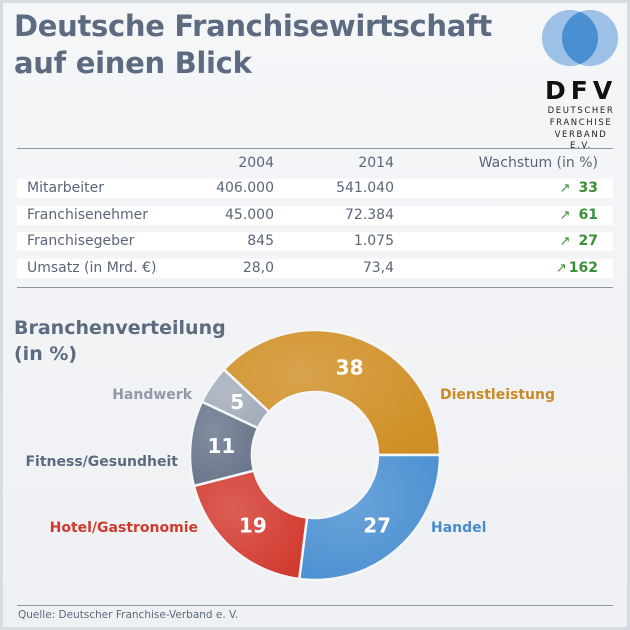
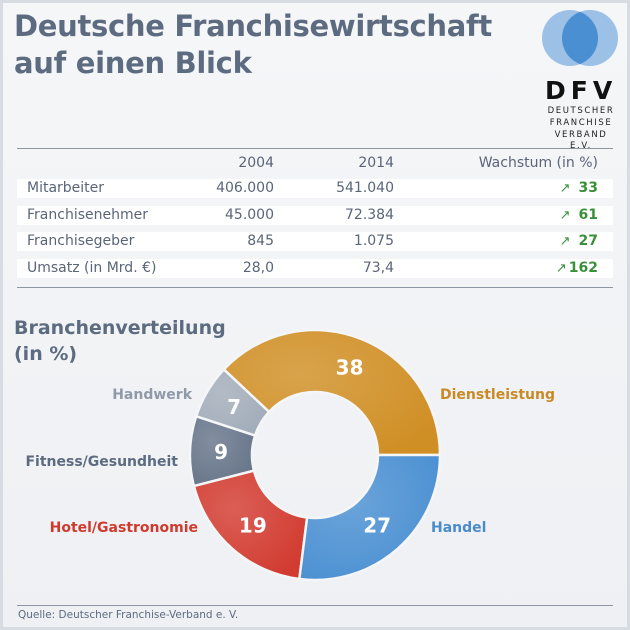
Handwerk: 5 -> 7
Fitness/Gesundheit: 11 -> 9
